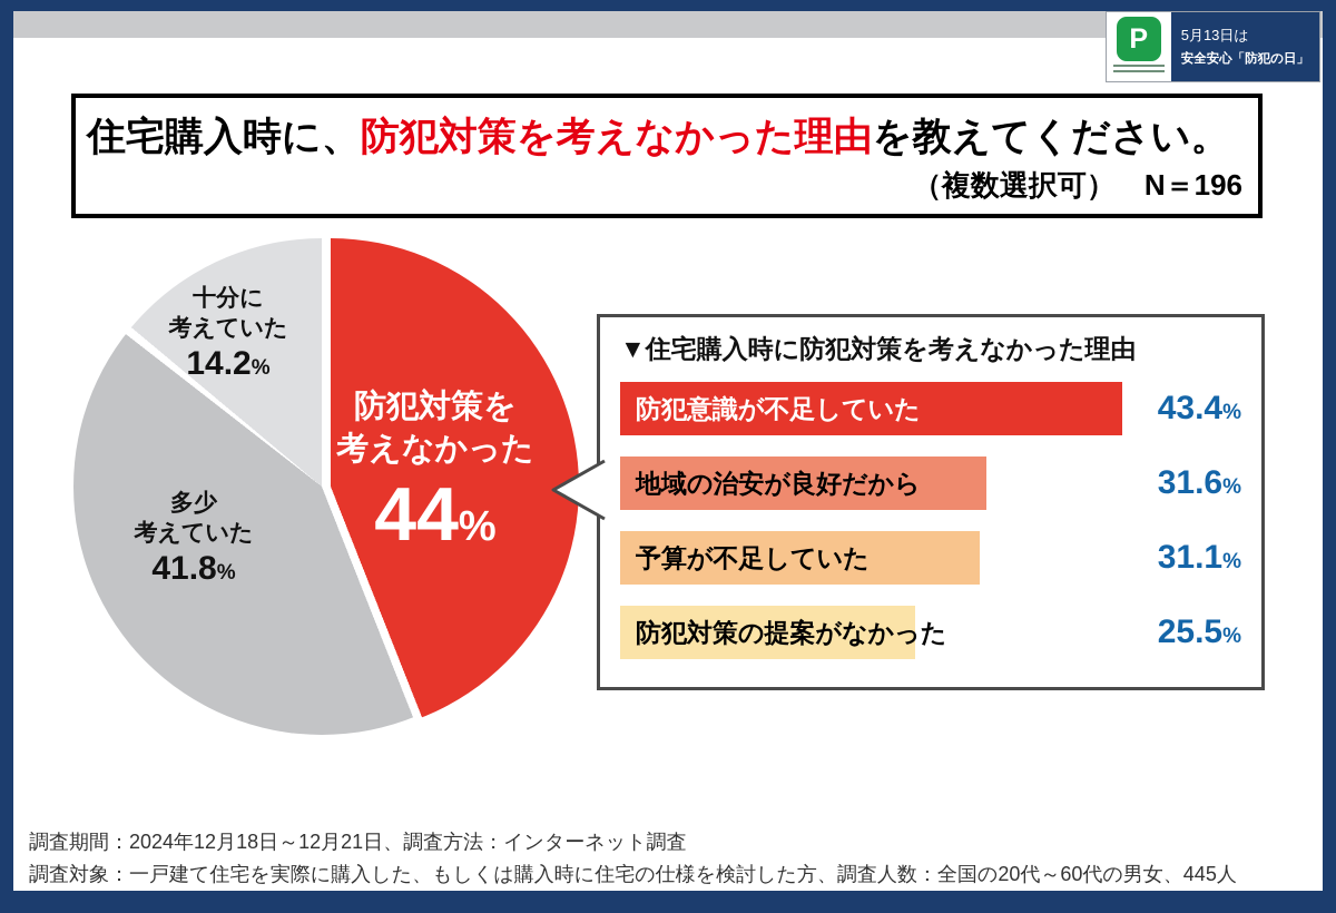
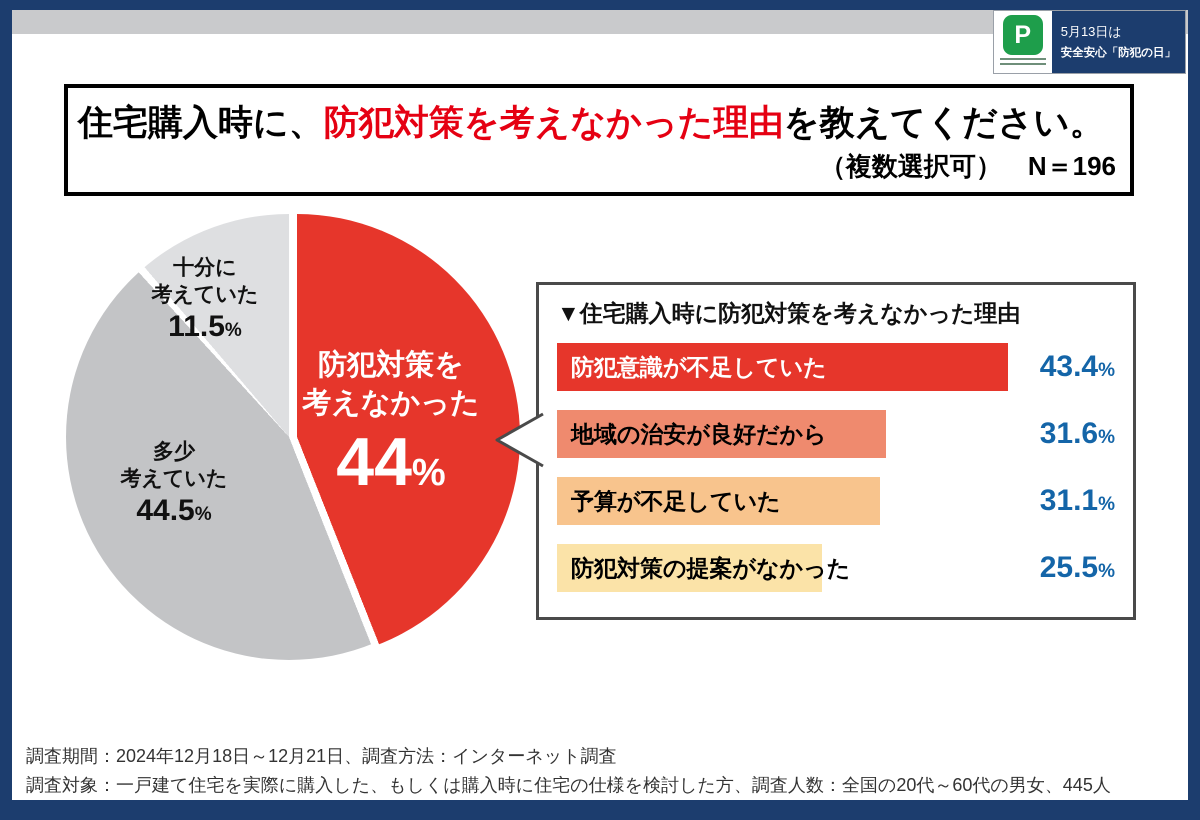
多少考えていた: 41.8 -> 44.5
十分に考えていた: 14.2 -> 11.5
